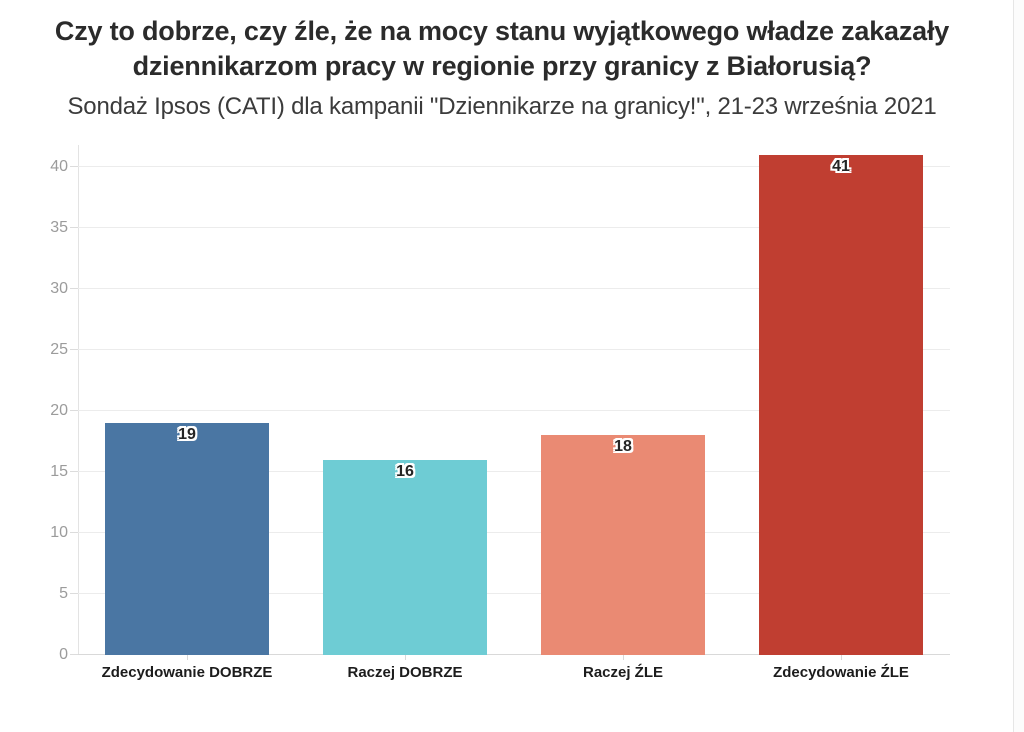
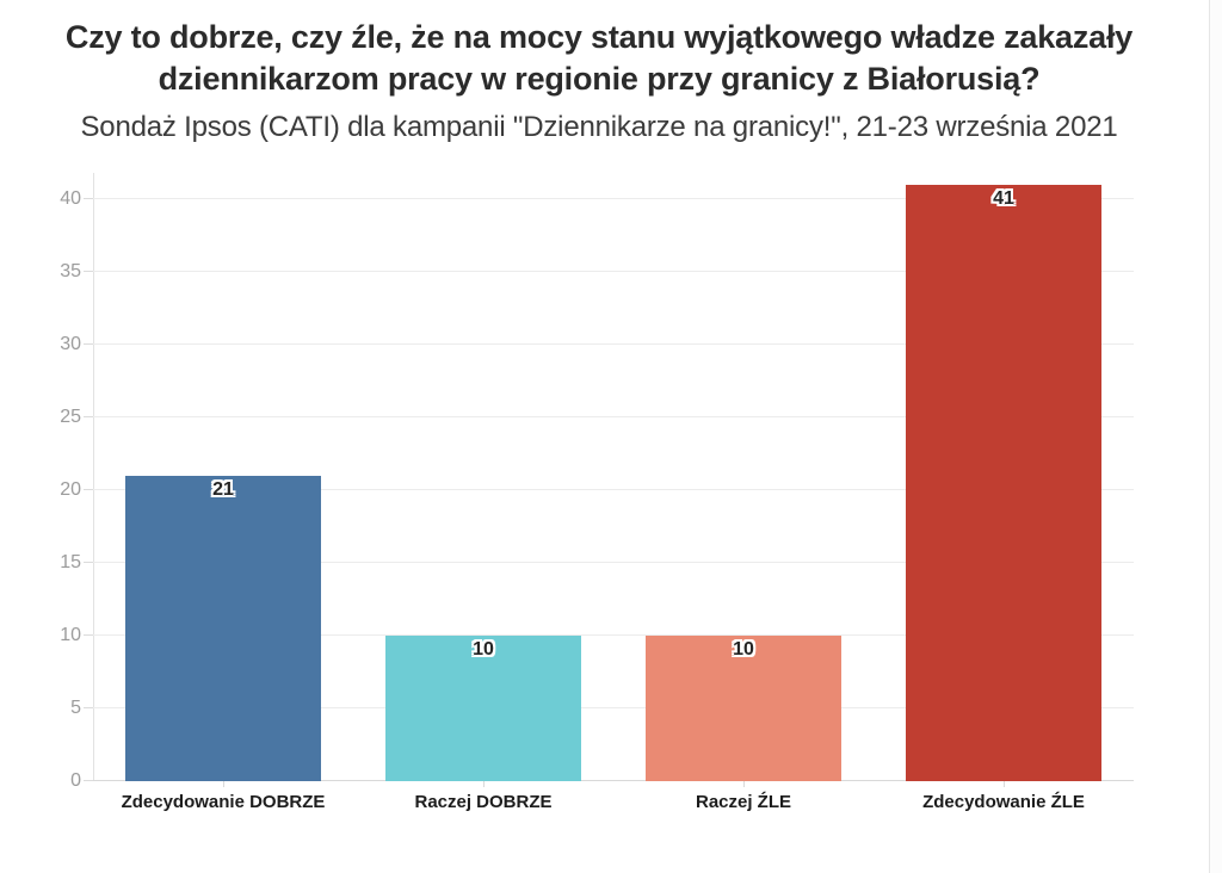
Zdecydowanie DOBRZE: 19 -> 21
Raczej DOBRZE: 16 -> 10
Raczej ŹLE: 18 -> 10
